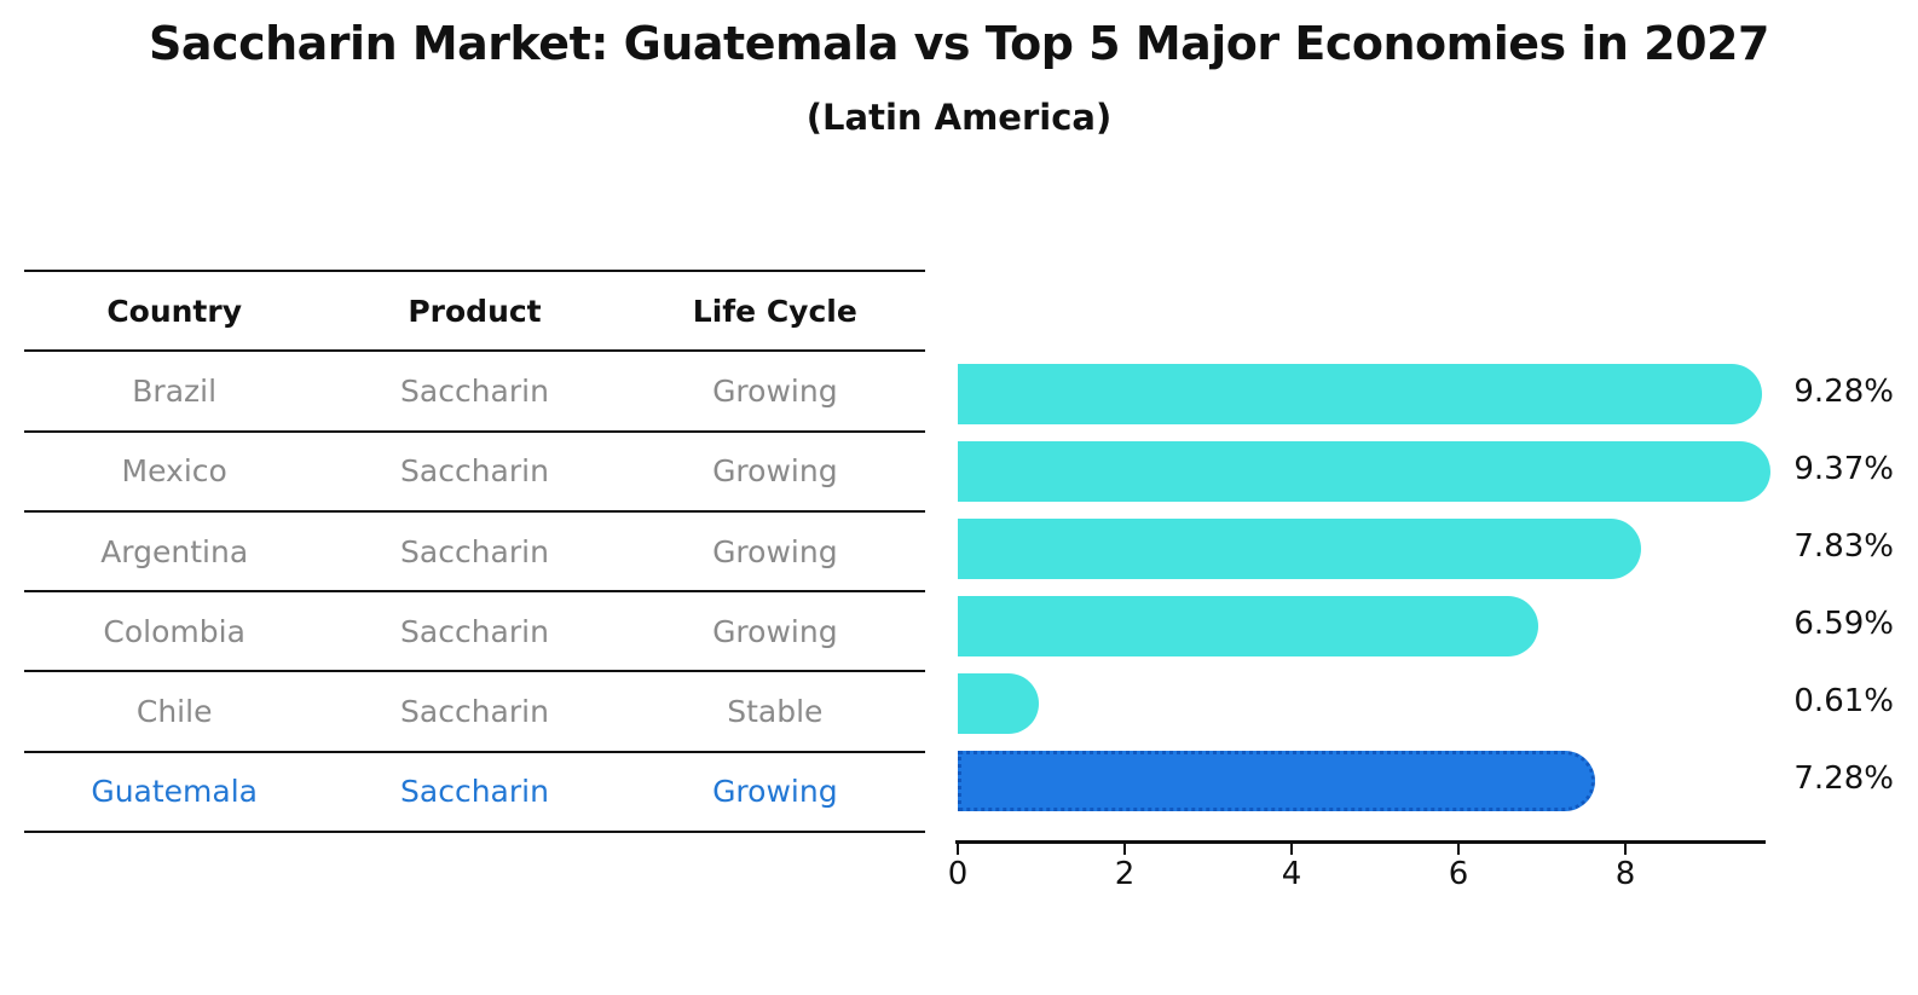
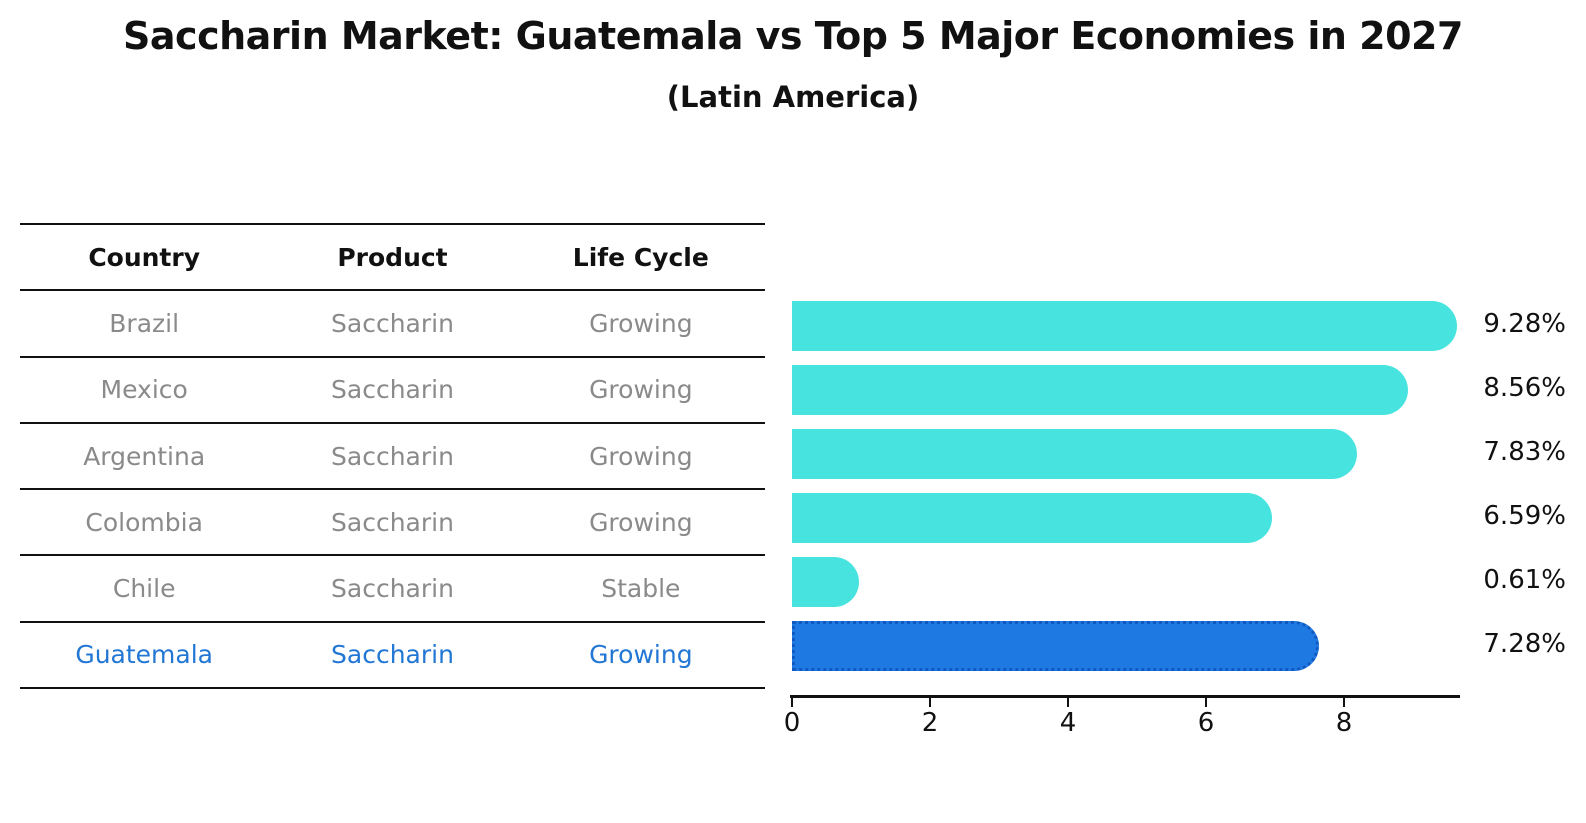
Mexico: 9.37% -> 8.56%
